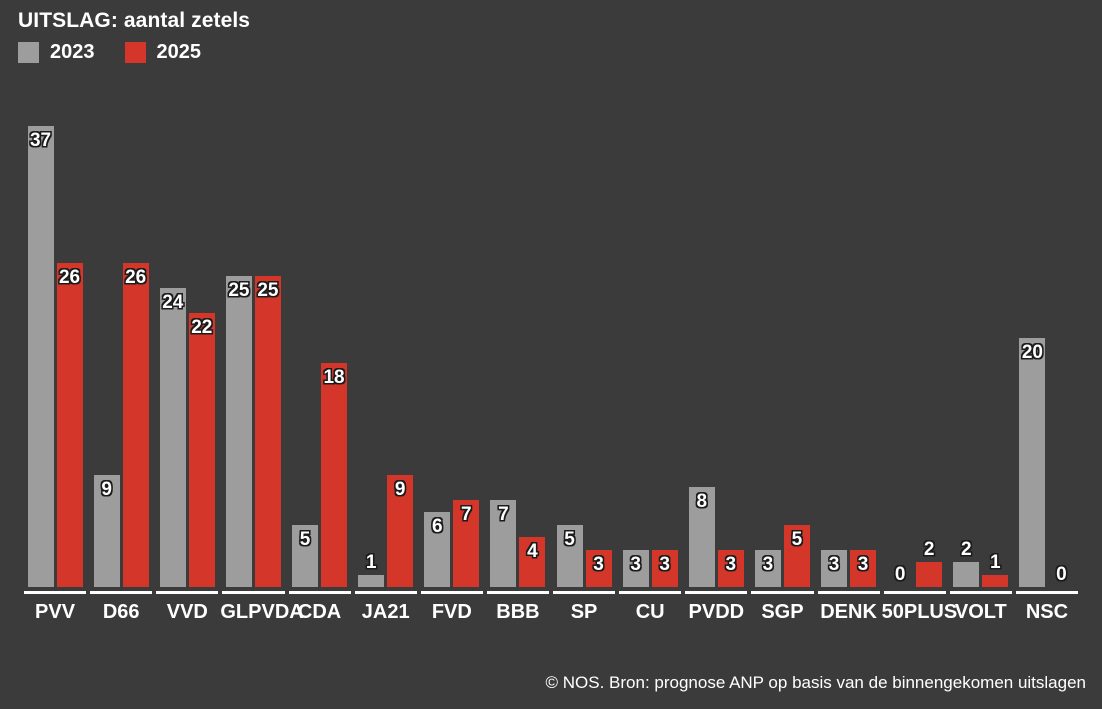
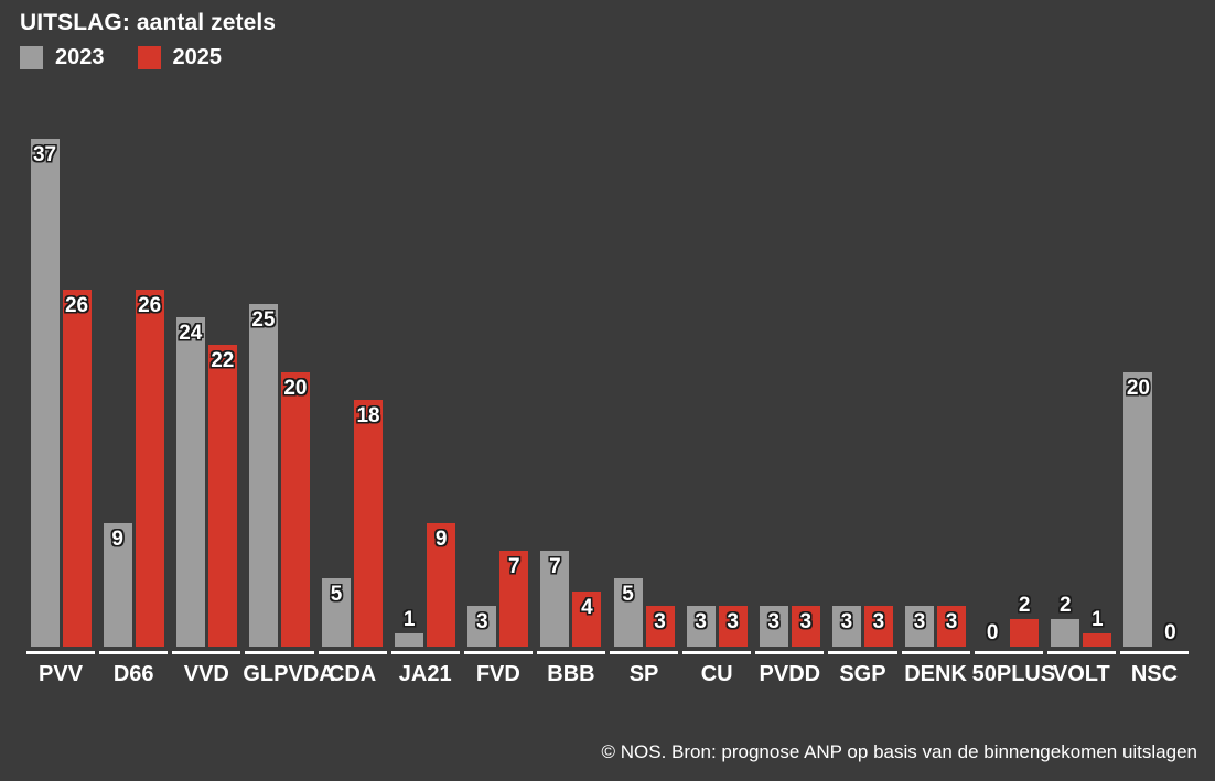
2025/GLPVDA: 25 -> 20
2023/FVD: 6 -> 3
2023/PVDD: 8 -> 3
2025/SGP: 5 -> 3
